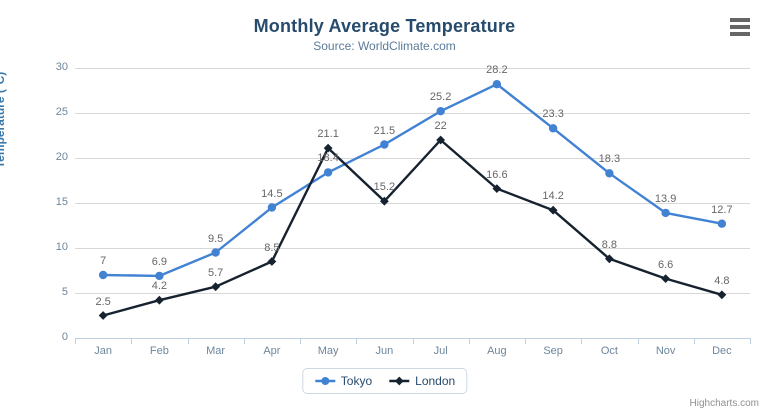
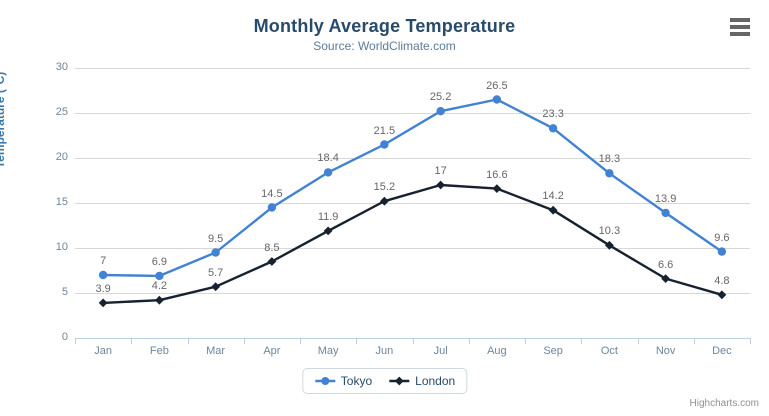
London/Jan: 2.5 -> 3.9
London/May: 21.1 -> 11.9
London/Jul: 22 -> 17
Tokyo/Aug: 28.2 -> 26.5
London/Oct: 8.8 -> 10.3
Tokyo/Dec: 12.7 -> 9.6
